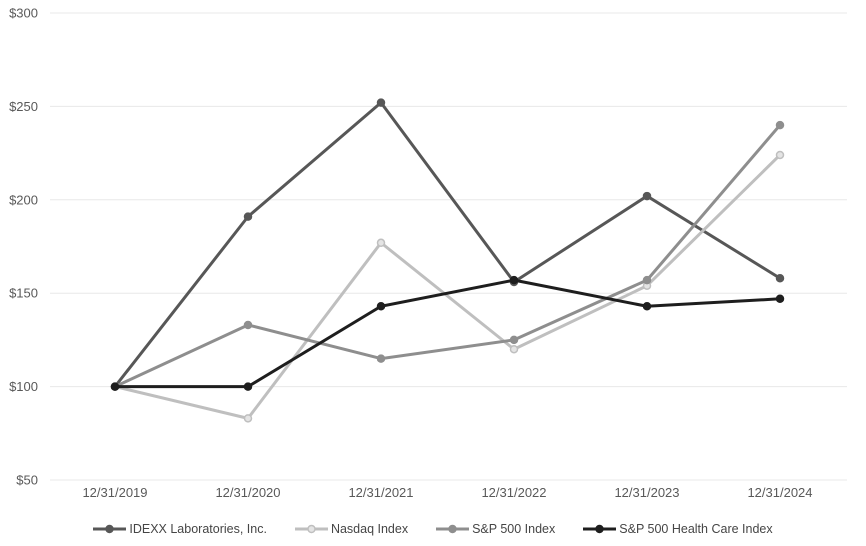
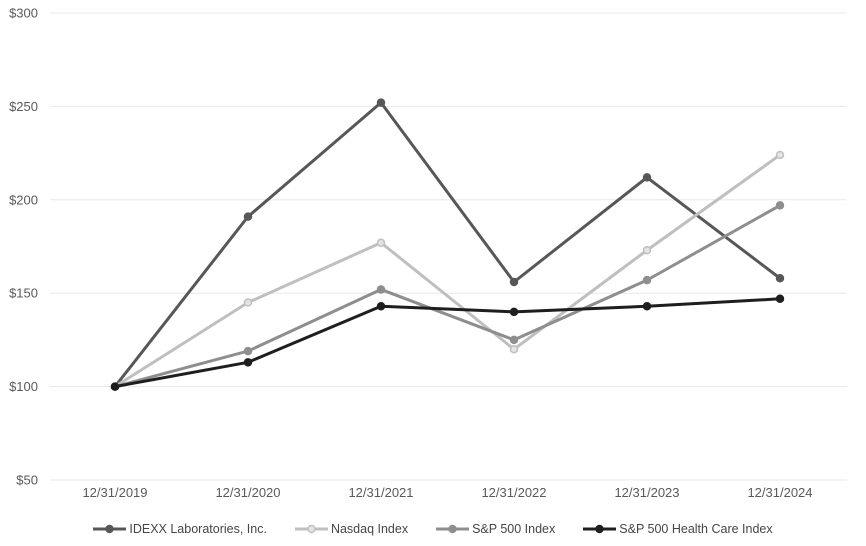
Nasdaq Index/12/31/2020: $83 -> $145
S&P 500 Index/12/31/2020: $133 -> $119
S&P 500 Health Care Index/12/31/2020: $100 -> $113
S&P 500 Index/12/31/2021: $115 -> $152
S&P 500 Health Care Index/12/31/2022: $157 -> $140
IDEXX Laboratories, Inc./12/31/2023: $202 -> $212
Nasdaq Index/12/31/2023: $154 -> $173
S&P 500 Index/12/31/2024: $240 -> $197
